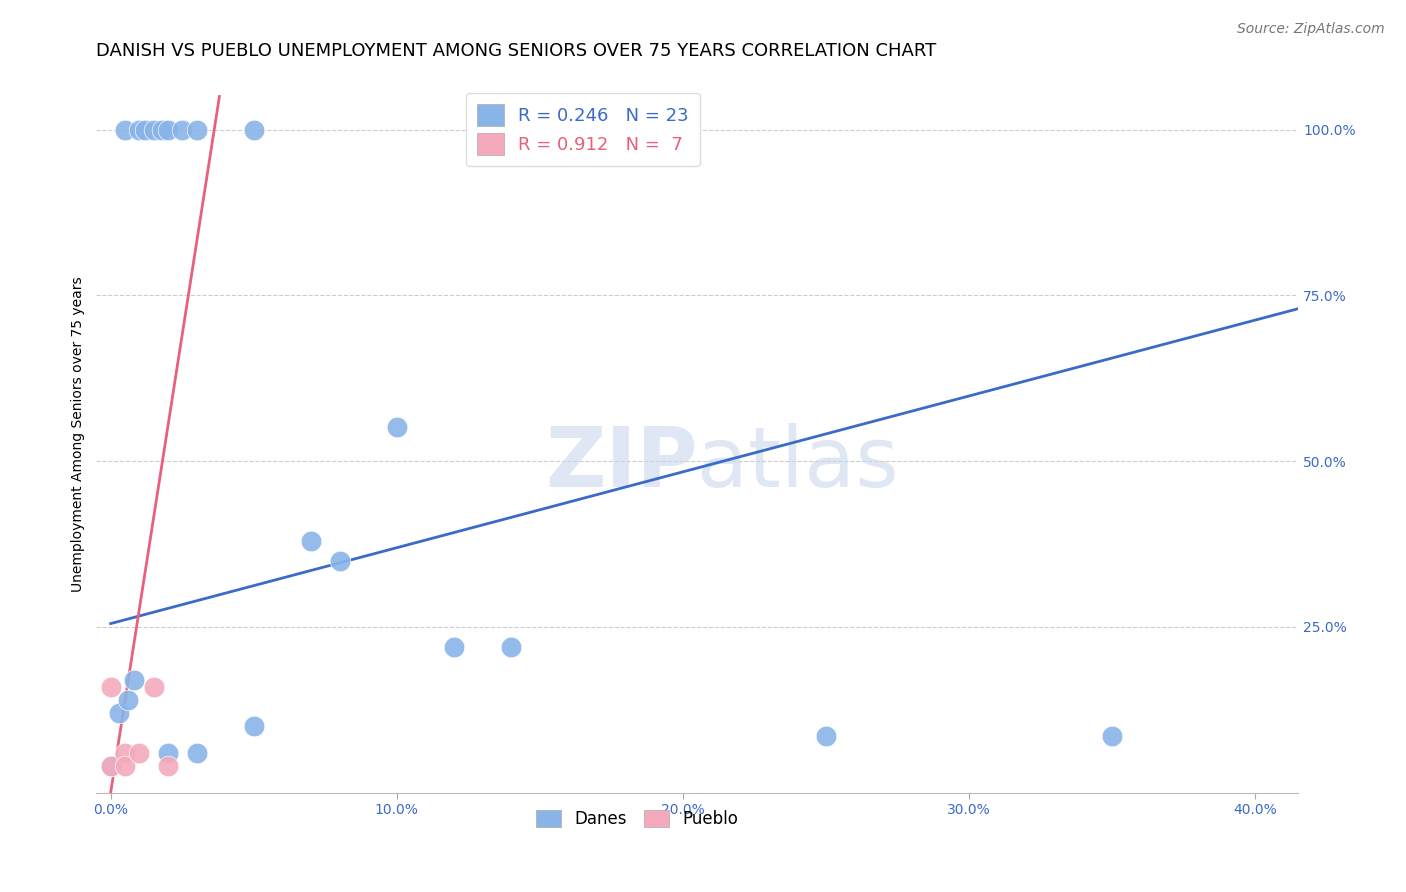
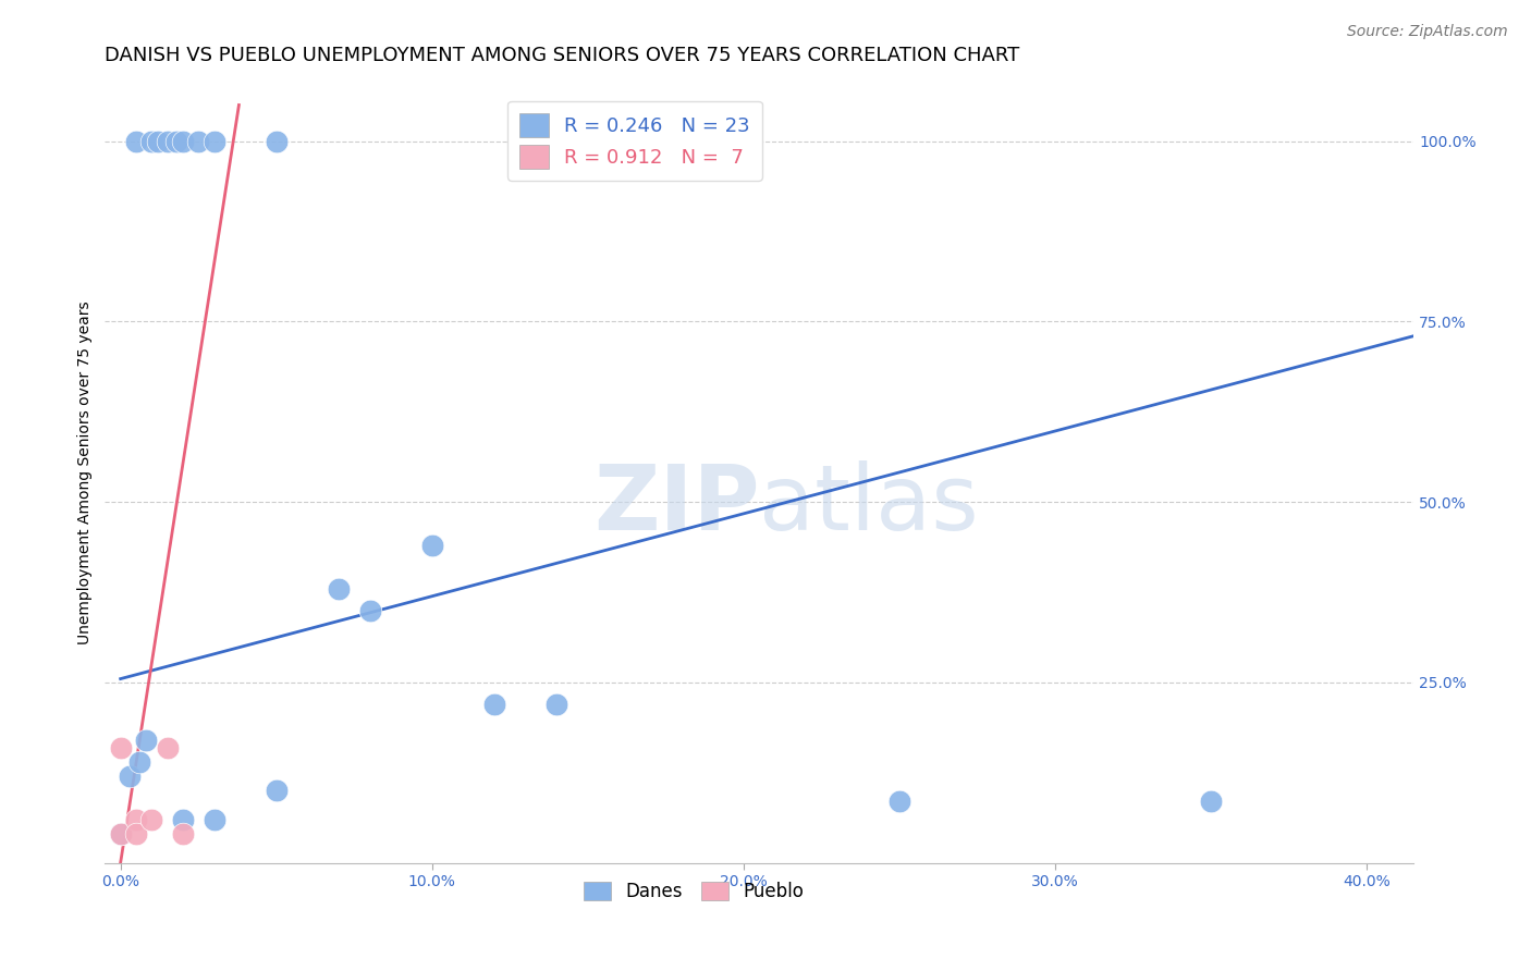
Danes/10.0%: 55.2% -> 44.0%
